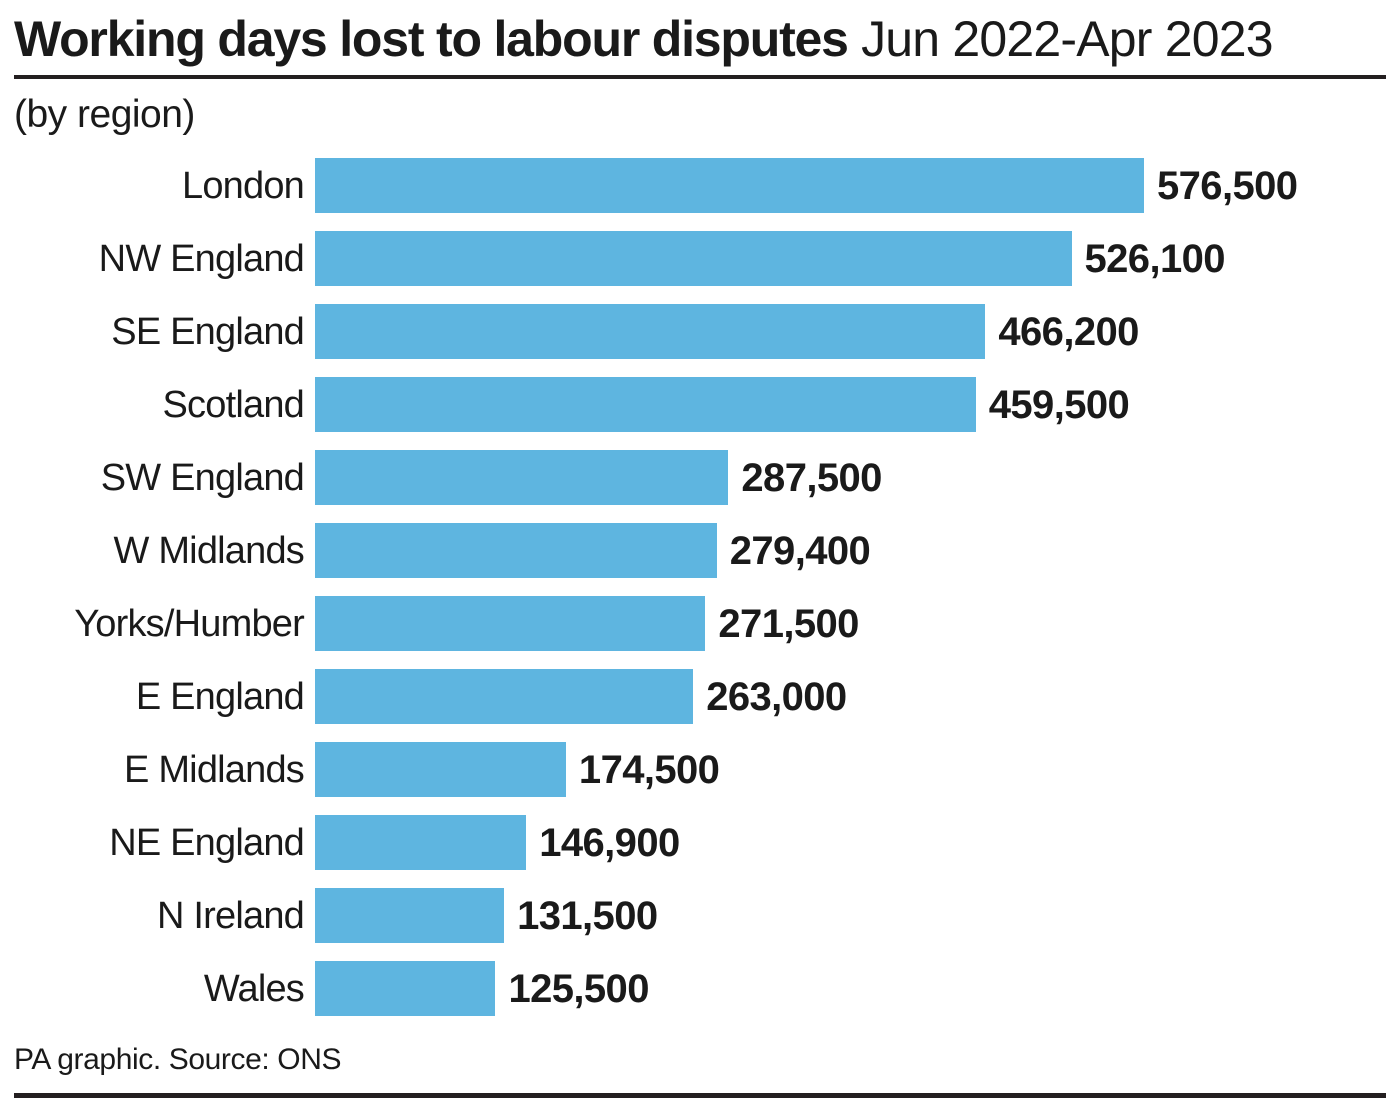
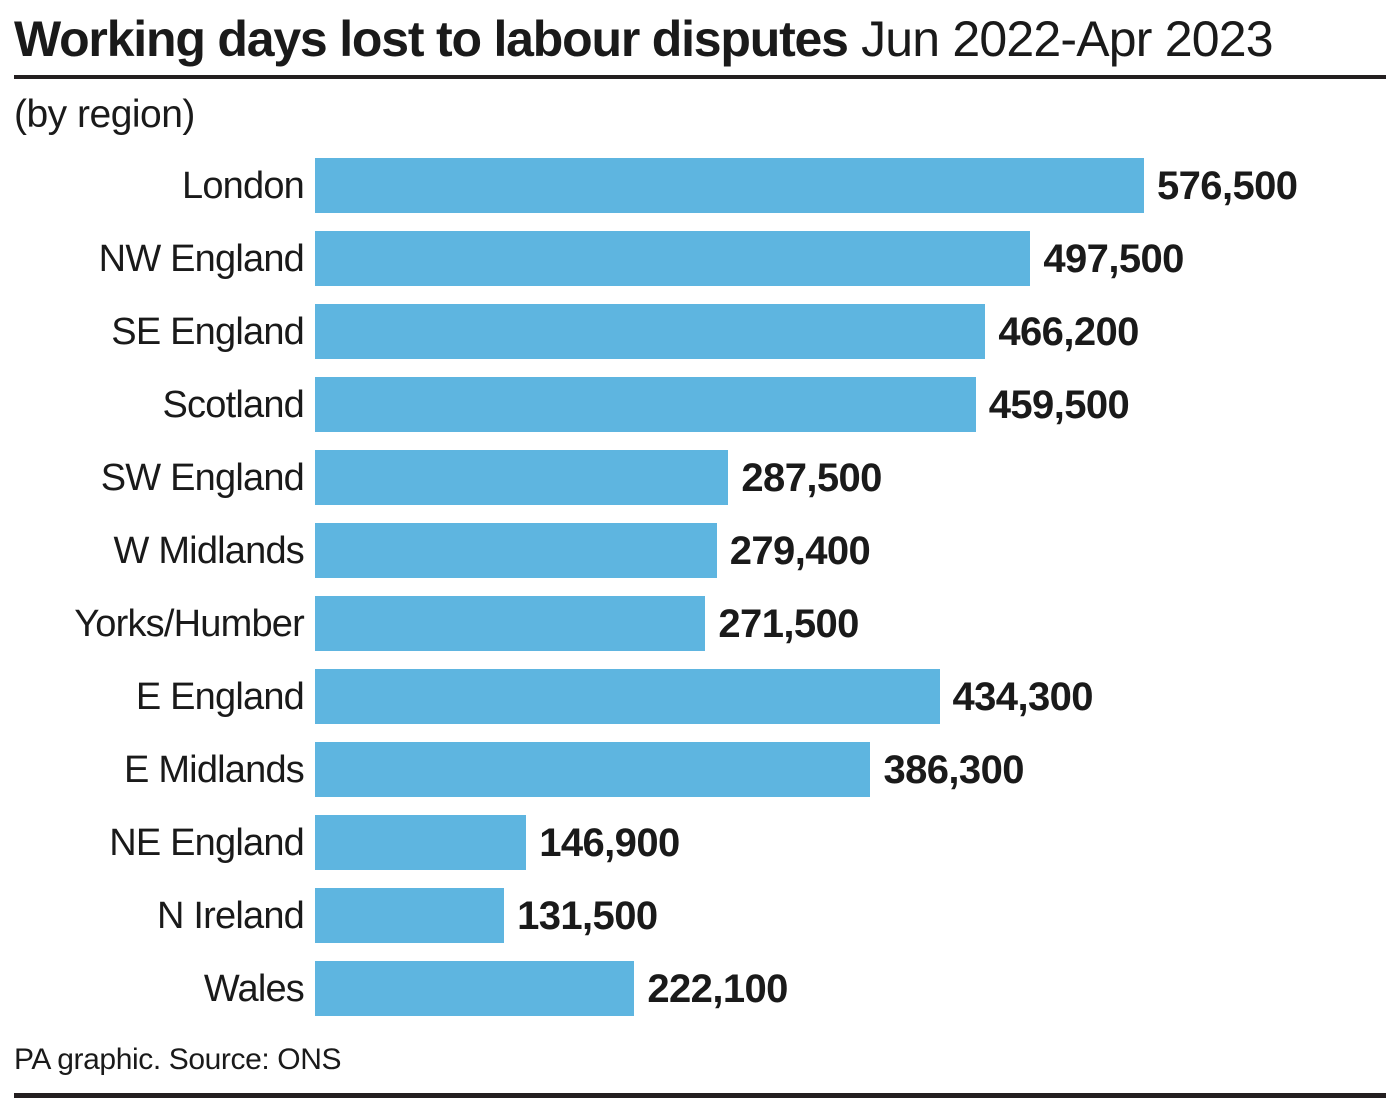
NW England: 526,100 -> 497,500
E England: 263,000 -> 434,300
E Midlands: 174,500 -> 386,300
Wales: 125,500 -> 222,100
